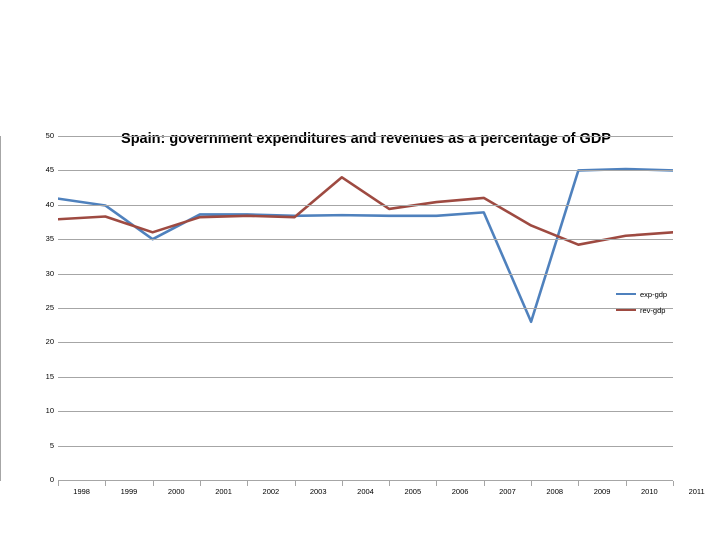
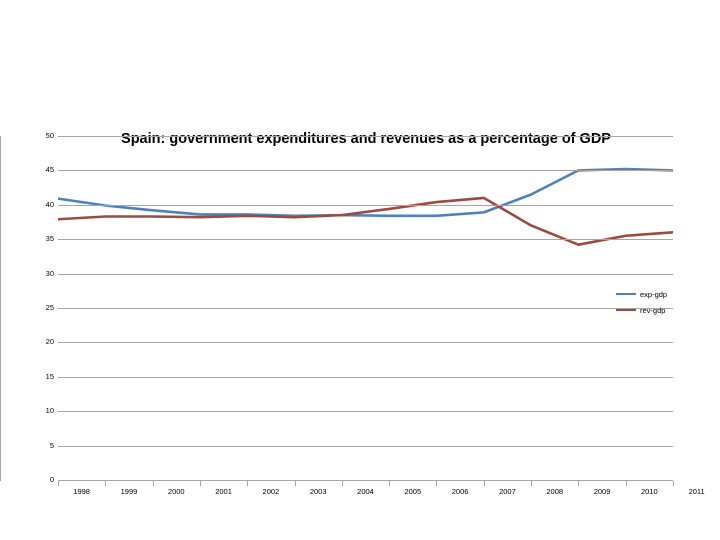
exp-gdp/2000: 35 -> 39
rev-gdp/2000: 36 -> 38
rev-gdp/2004: 44 -> 38
exp-gdp/2008: 23 -> 42
